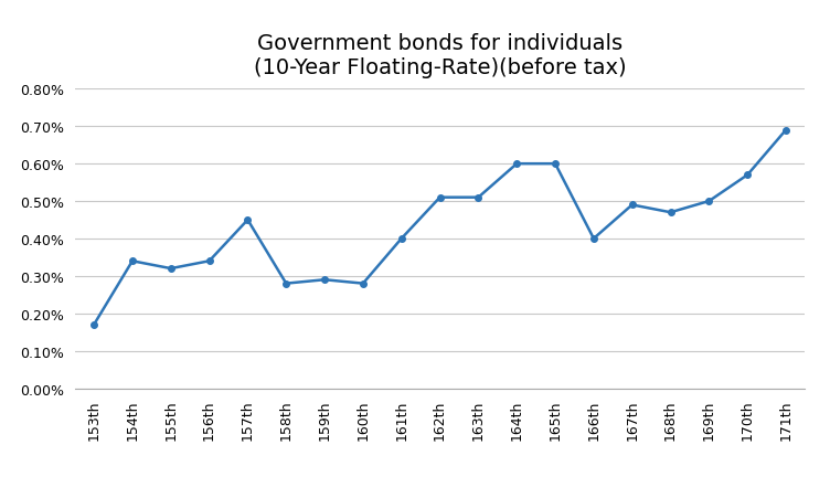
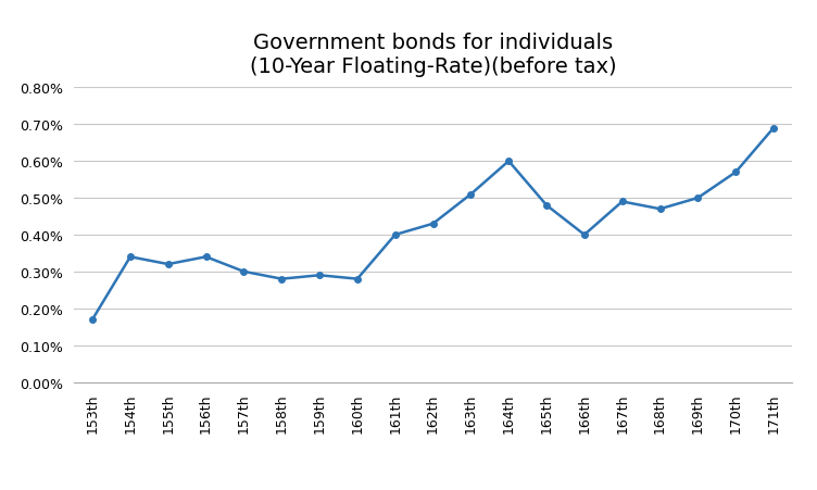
157th: 0.45% -> 0.30%
162th: 0.51% -> 0.43%
165th: 0.60% -> 0.48%
